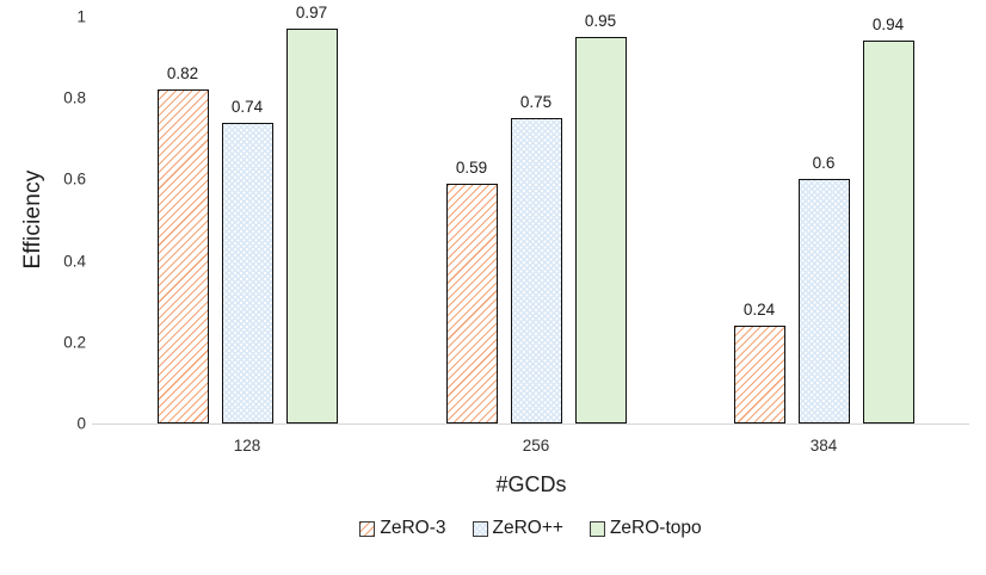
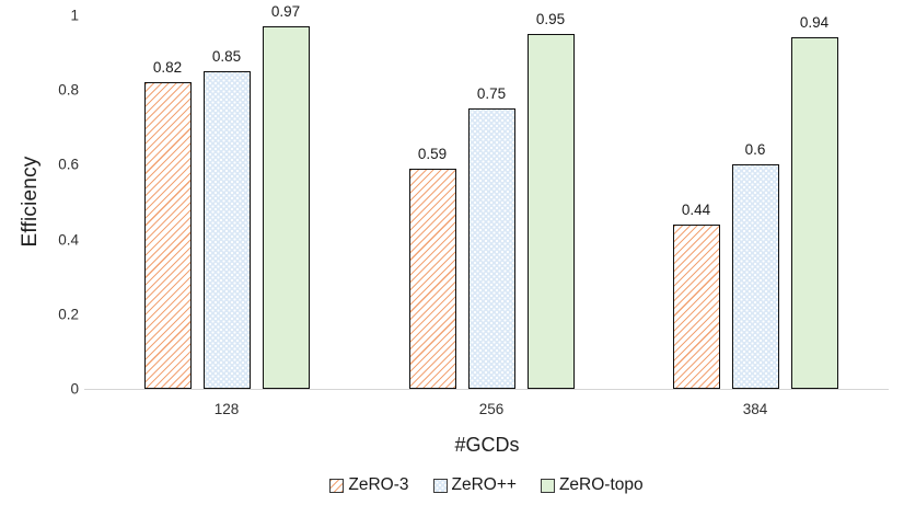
ZeRO++/128: 0.74 -> 0.85
ZeRO-3/384: 0.24 -> 0.44
